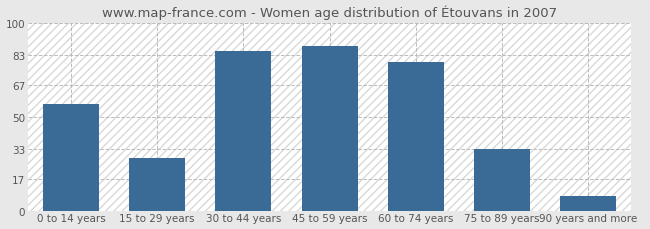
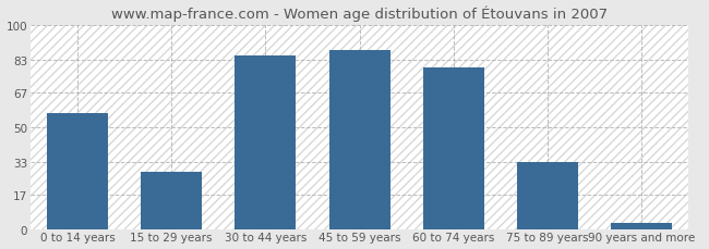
90 years and more: 8 -> 3
